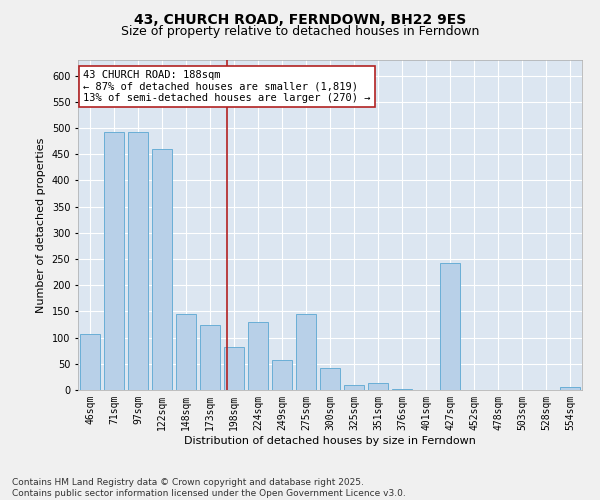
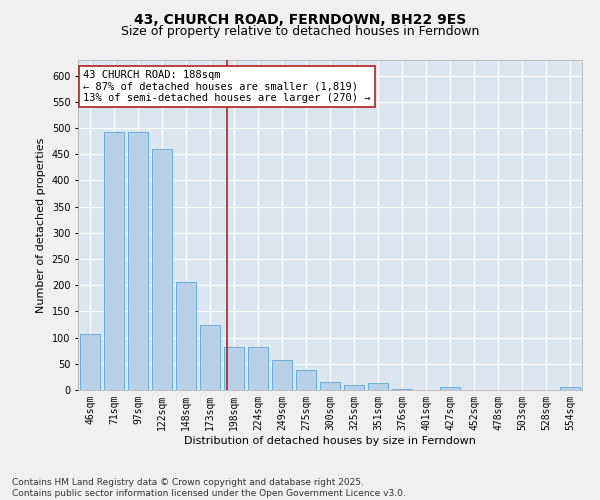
148sqm: 146 -> 207
224sqm: 130 -> 83
275sqm: 146 -> 38
300sqm: 42 -> 15
427sqm: 242 -> 6
